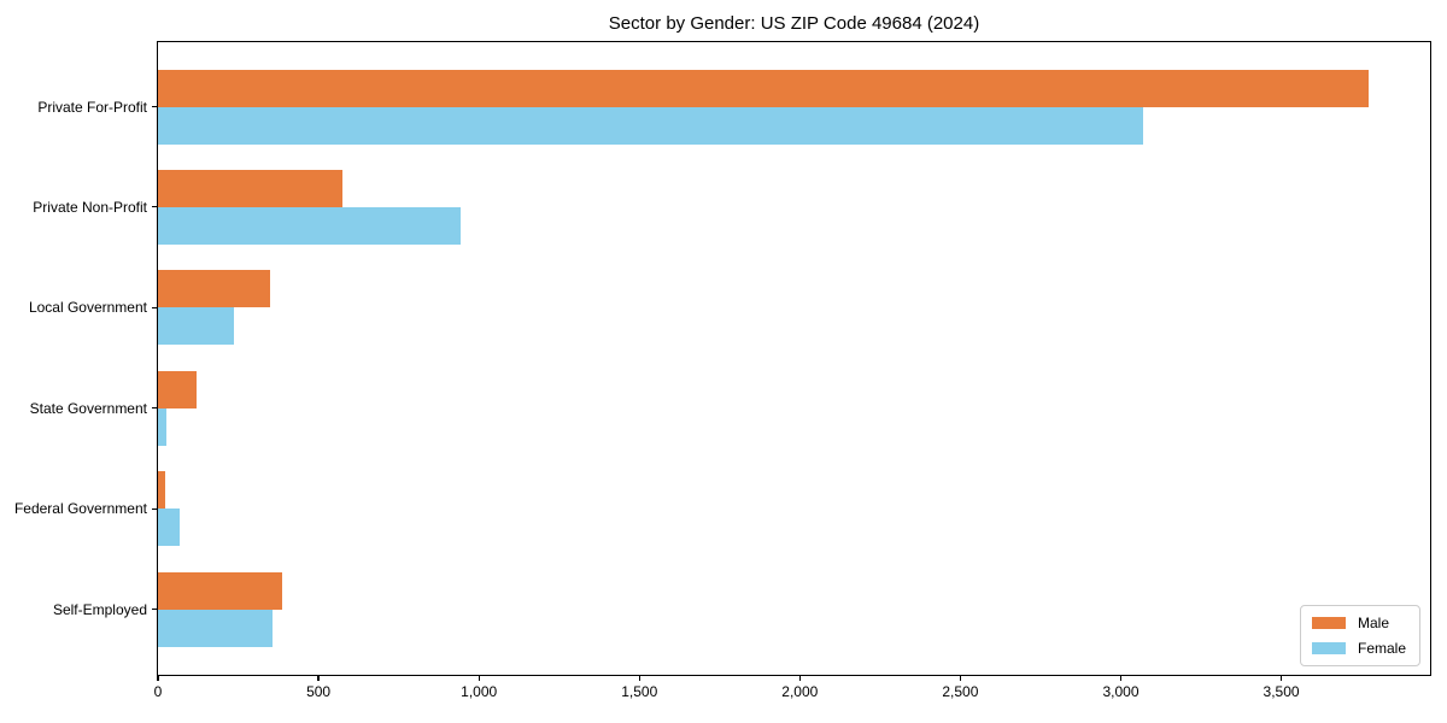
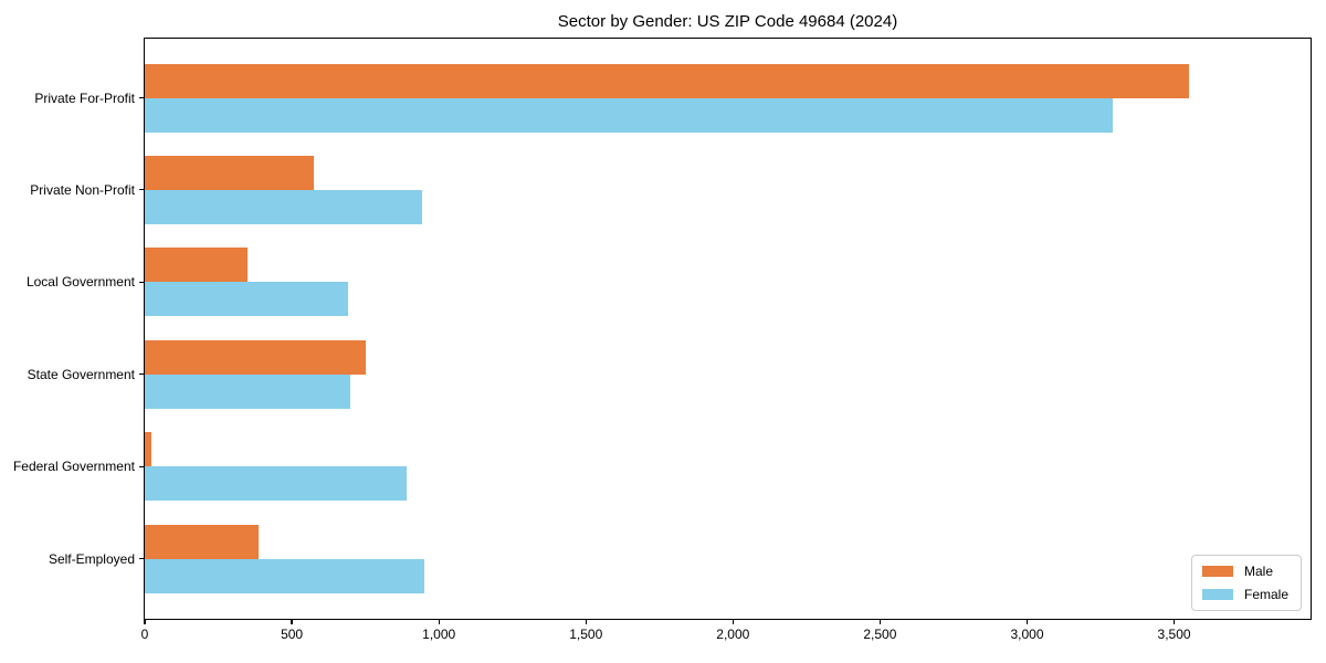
Male/Private For-Profit: 3770 -> 3550
Female/Private For-Profit: 3070 -> 3290
Female/Local Government: 240 -> 690
Male/State Government: 120 -> 750
Female/State Government: 30 -> 700
Female/Federal Government: 70 -> 890
Female/Self-Employed: 360 -> 950
